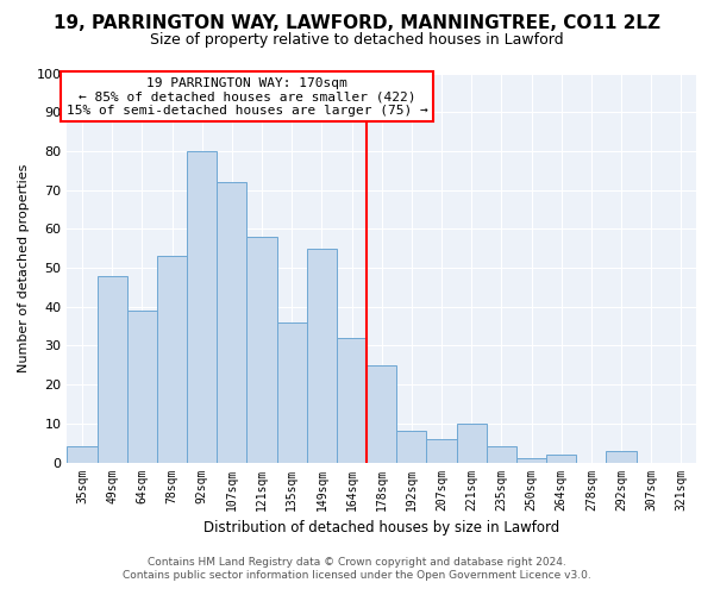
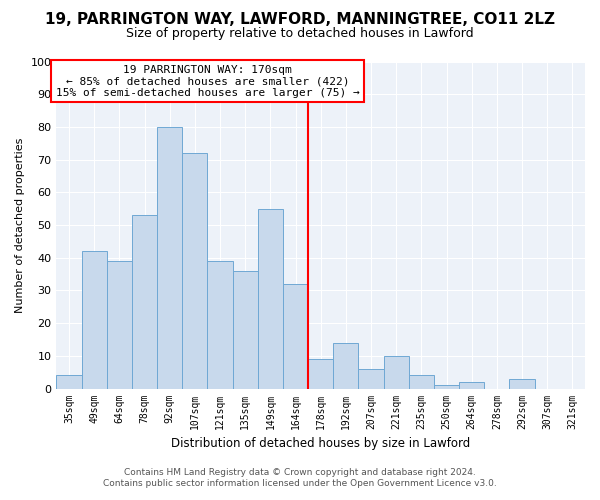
49sqm: 48 -> 42
121sqm: 58 -> 39
178sqm: 25 -> 9
192sqm: 8 -> 14
